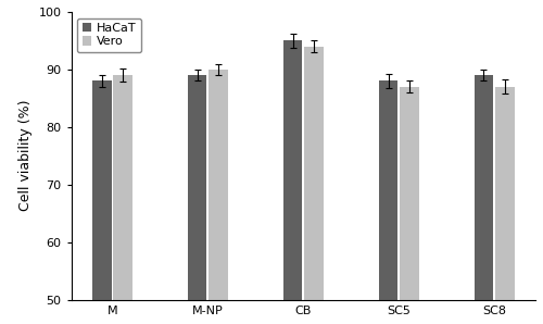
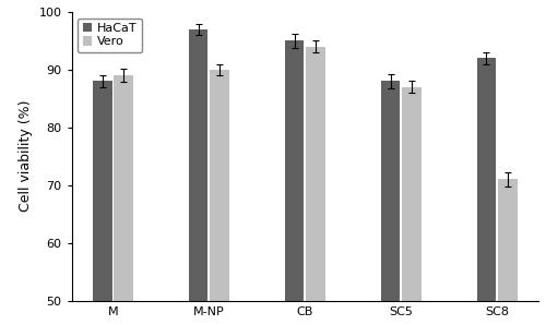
HaCaT/M-NP: 89 -> 97
HaCaT/SC8: 89 -> 92
Vero/SC8: 87 -> 71
